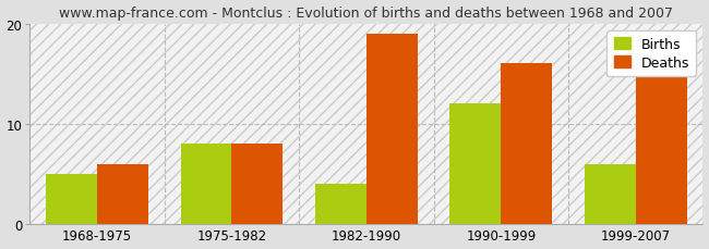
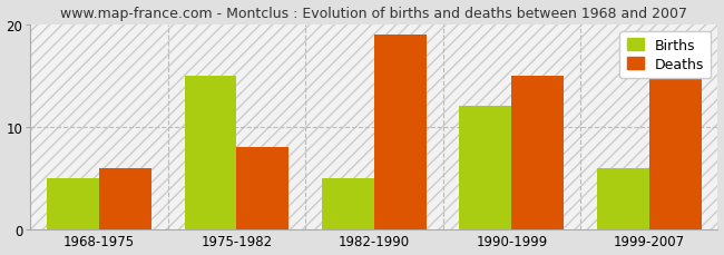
Births/1975-1982: 8 -> 15
Births/1982-1990: 4 -> 5
Deaths/1990-1999: 16 -> 15
